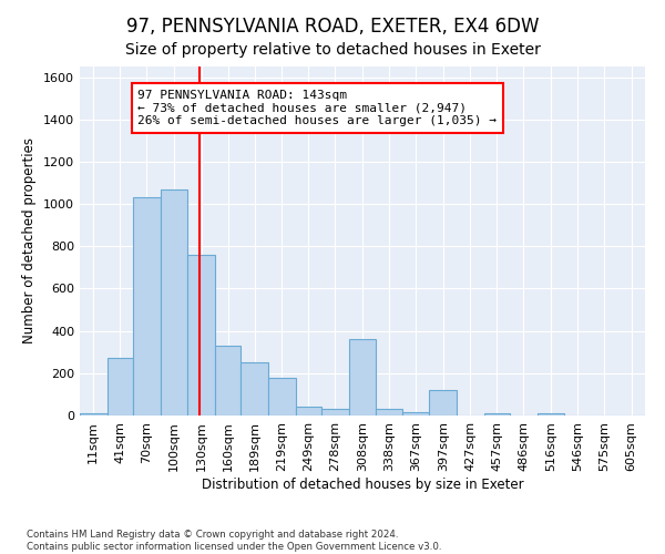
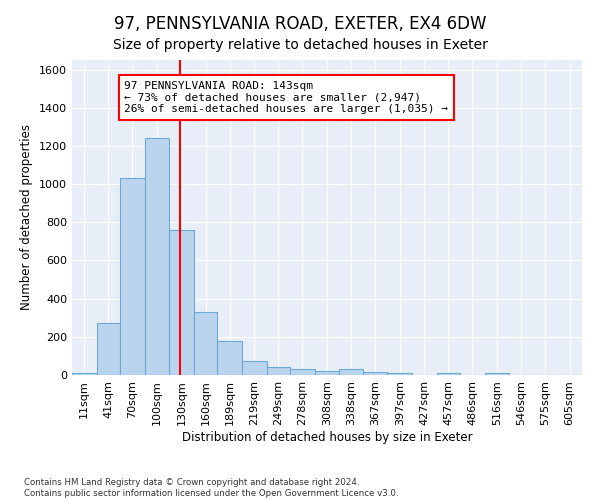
100sqm: 1070 -> 1240
189sqm: 250 -> 180
219sqm: 180 -> 80
308sqm: 360 -> 20
397sqm: 120 -> 10
